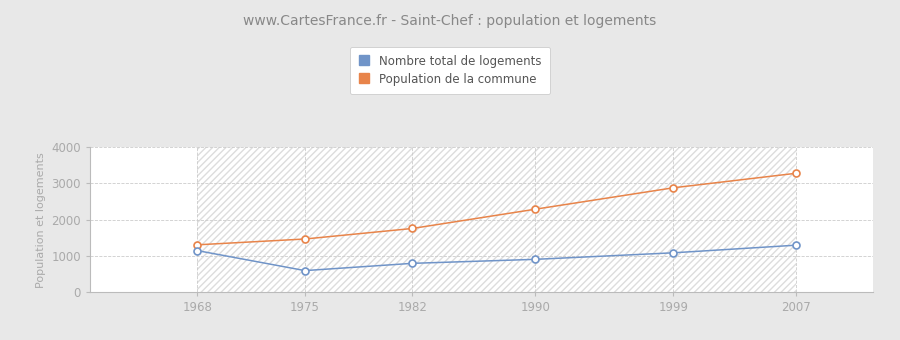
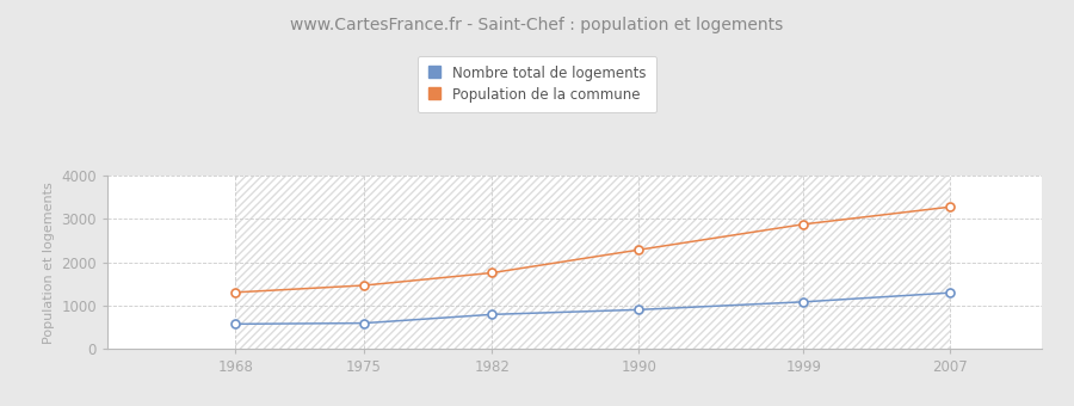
Nombre total de logements/1968: 1150 -> 580
